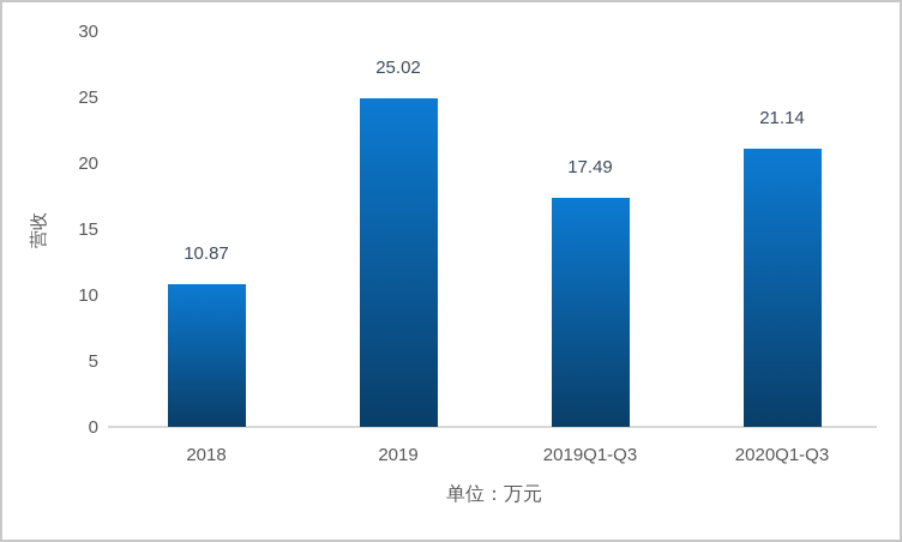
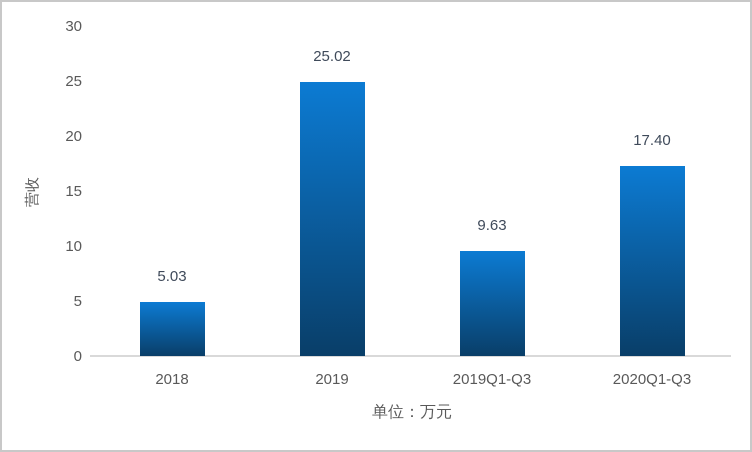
2018: 10.87 -> 5.03
2019Q1-Q3: 17.49 -> 9.63
2020Q1-Q3: 21.14 -> 17.40
